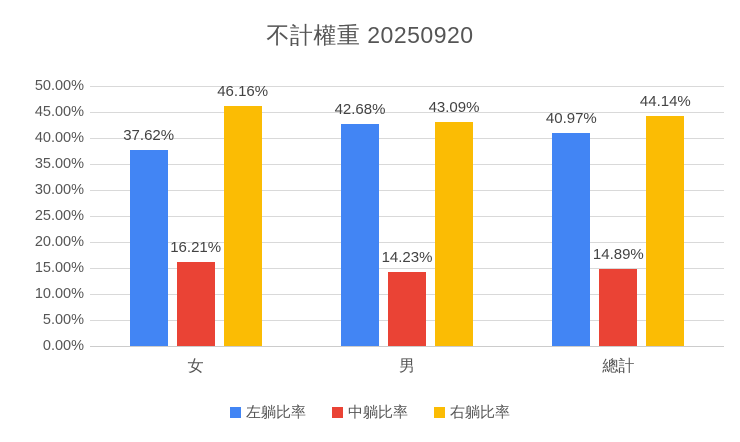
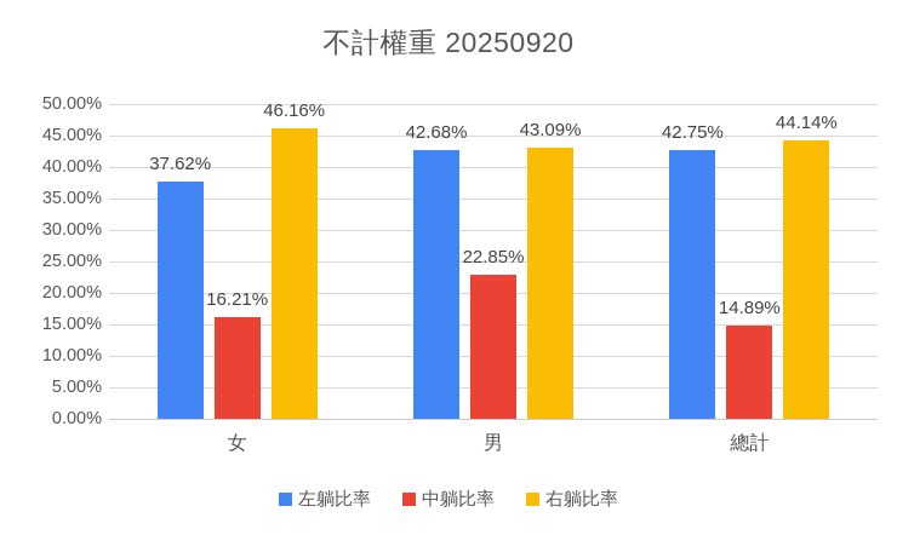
中躺比率/男: 14.23% -> 22.85%
左躺比率/總計: 40.97% -> 42.75%
